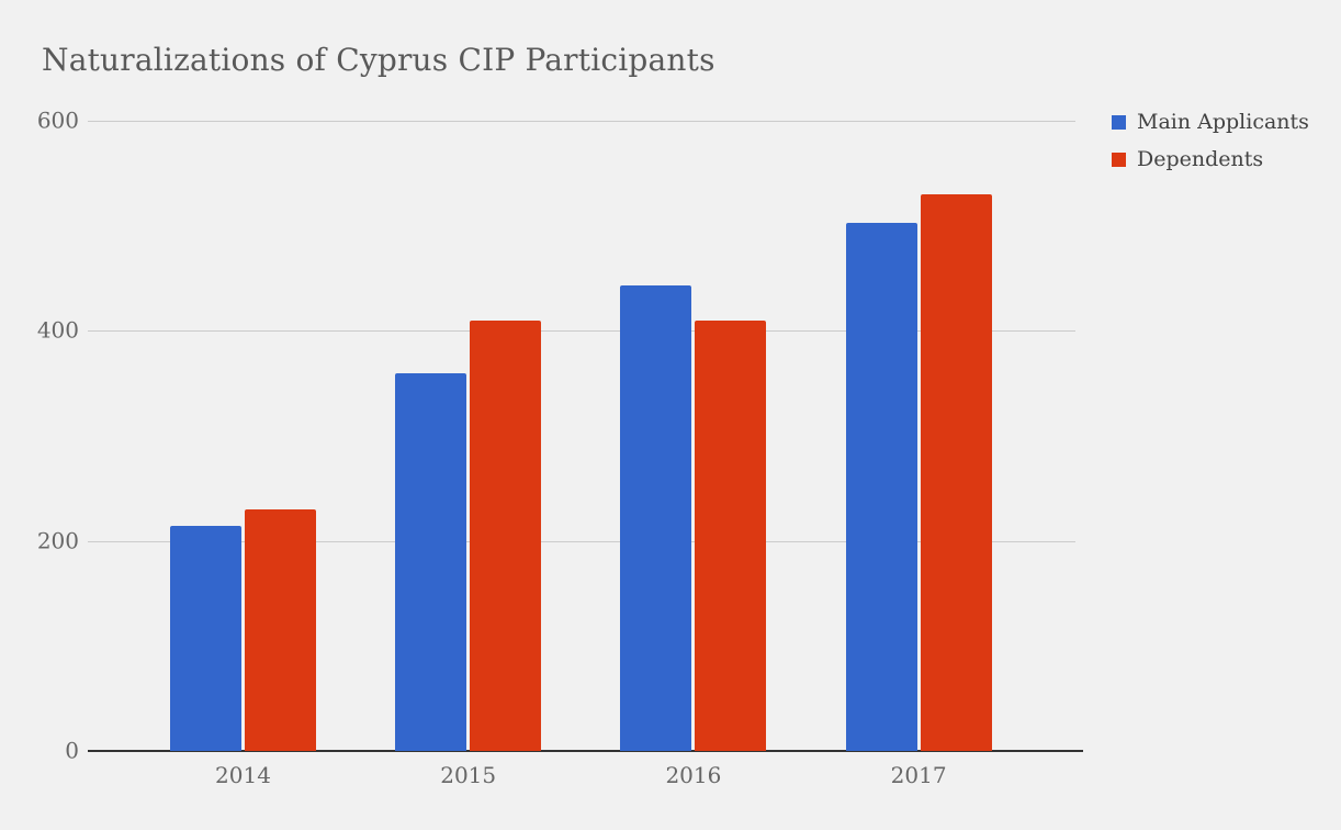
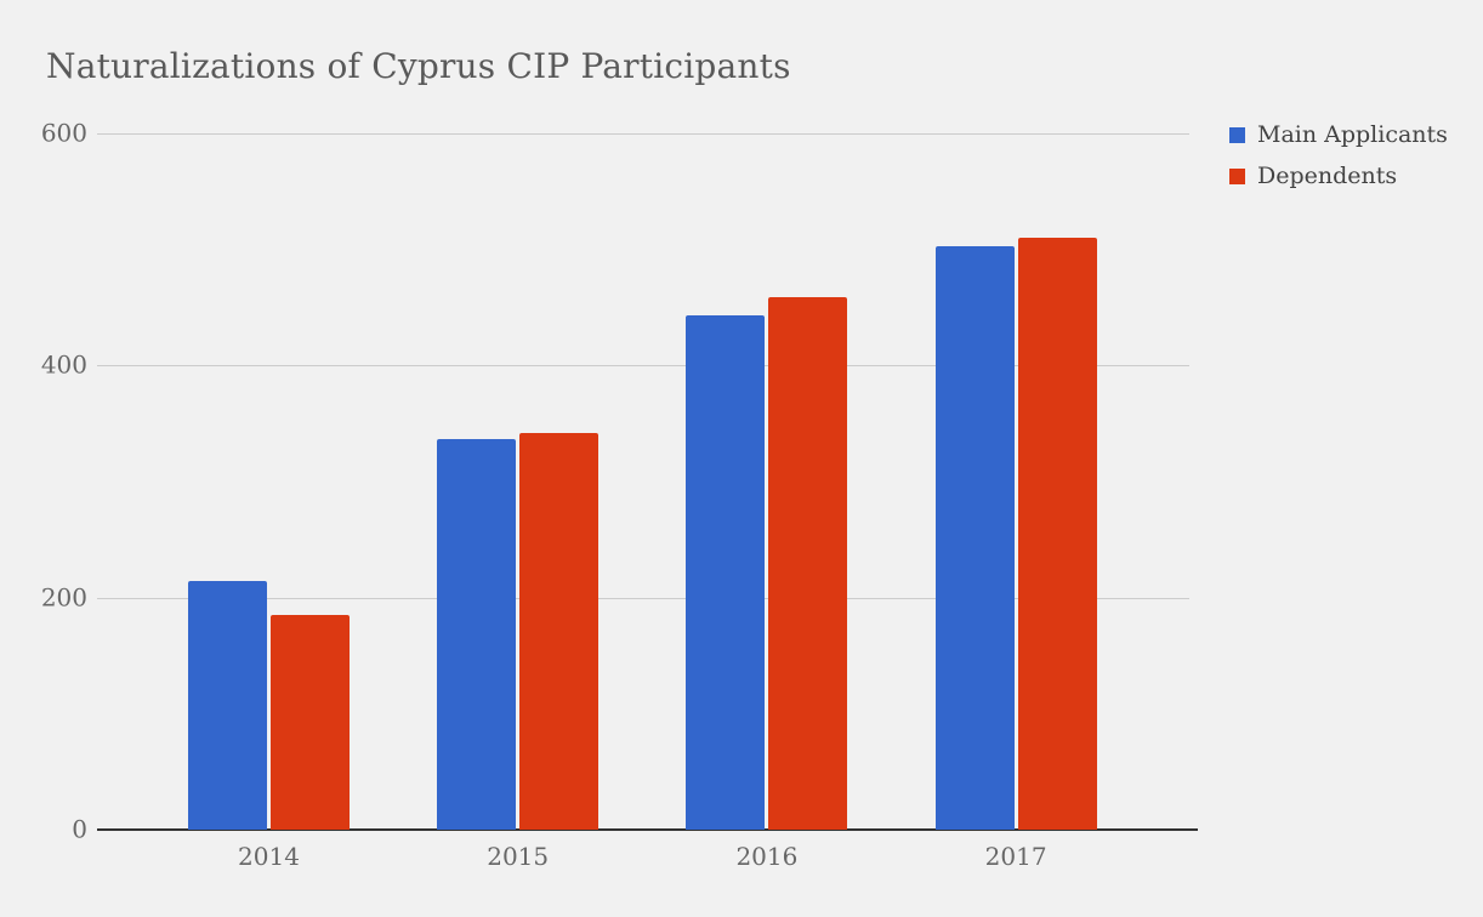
Dependents/2014: 230 -> 180
Main Applicants/2015: 360 -> 340
Dependents/2015: 410 -> 340
Dependents/2016: 410 -> 460
Dependents/2017: 530 -> 510
